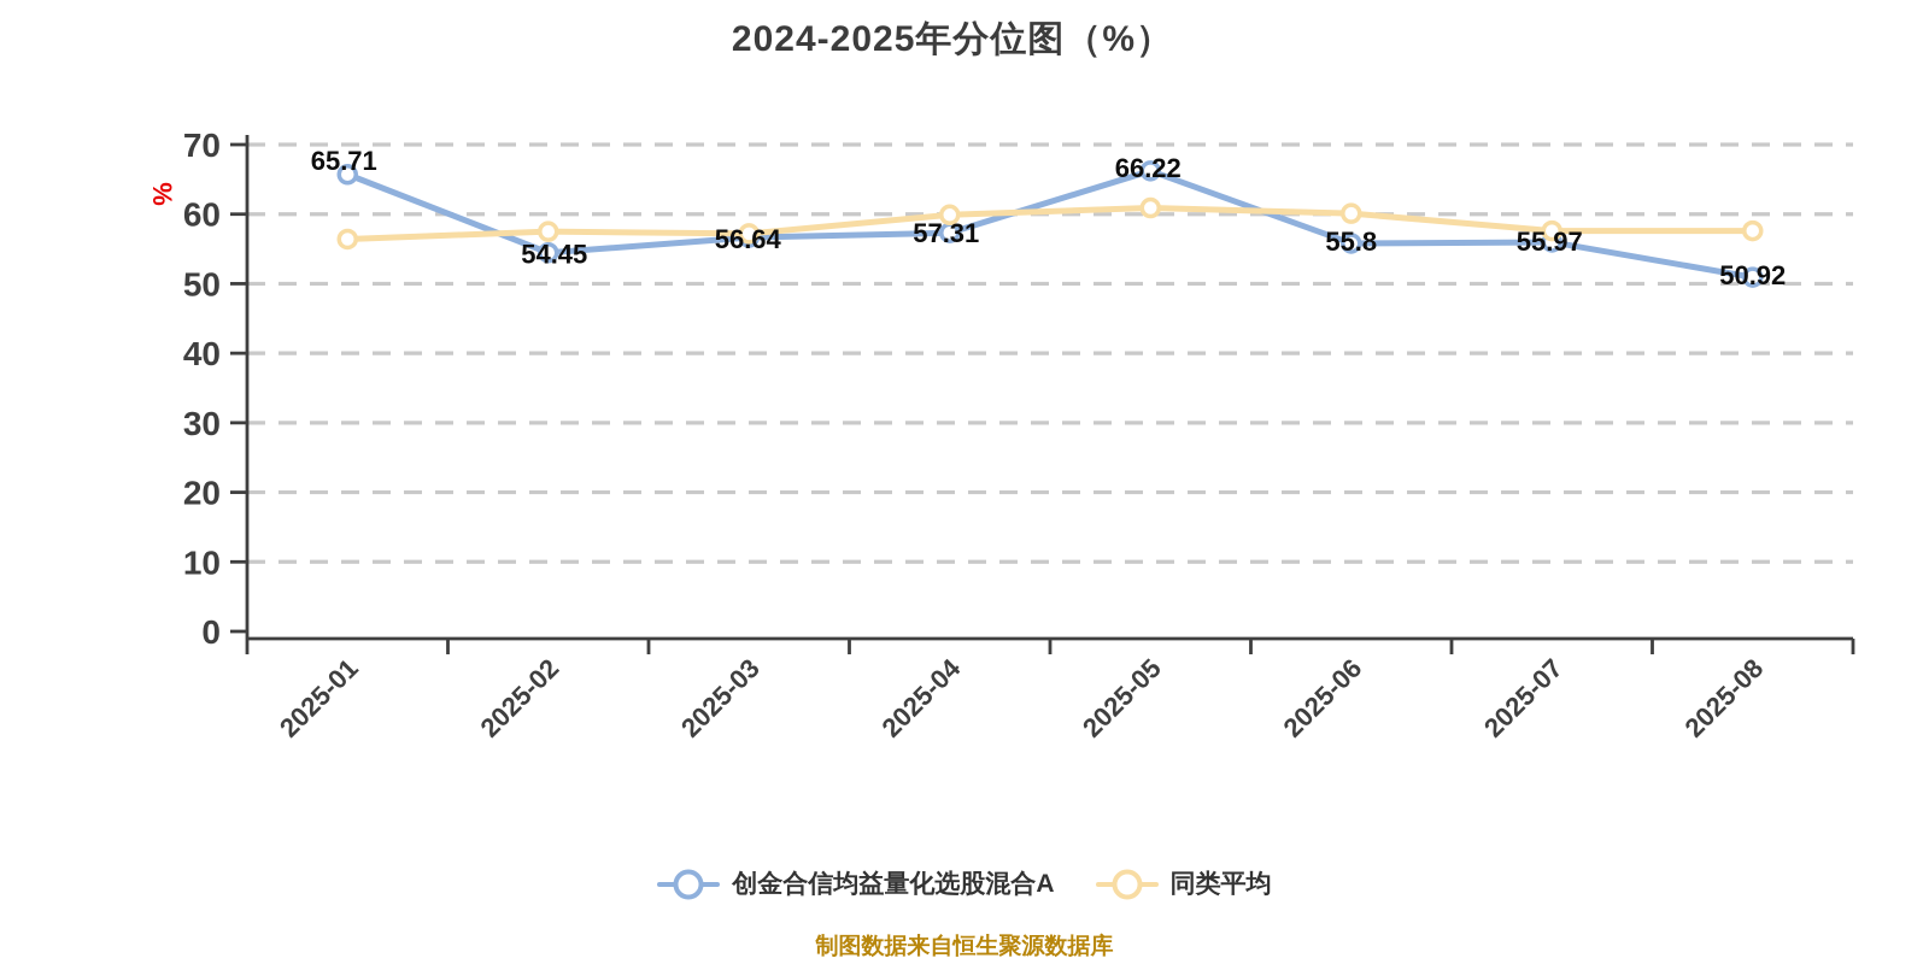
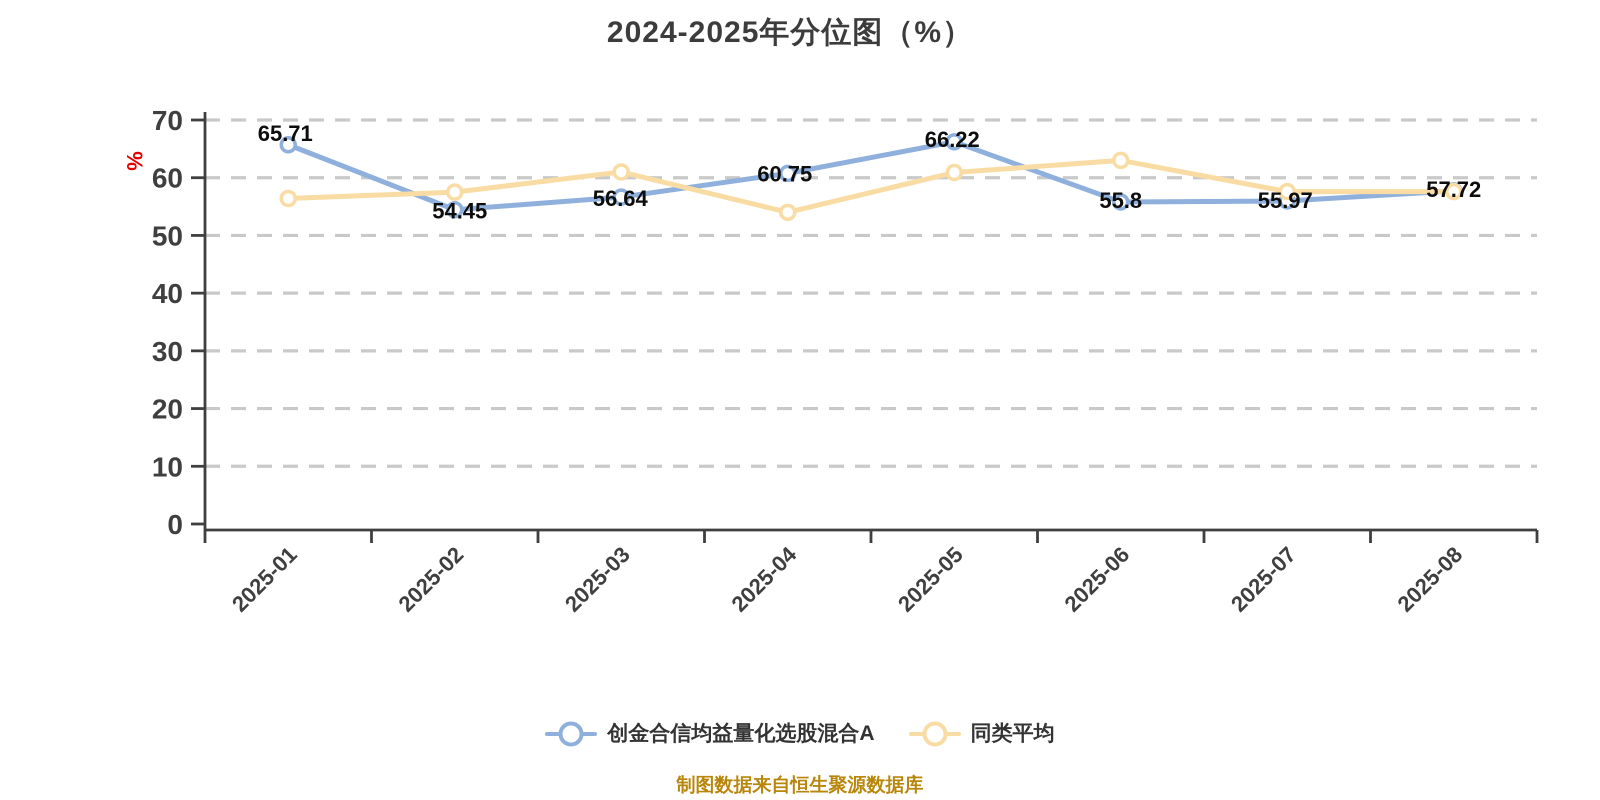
同类平均/2025-03: 57 -> 61
创金合信均益量化选股混合A/2025-04: 57.31 -> 60.75
同类平均/2025-04: 60 -> 54
同类平均/2025-06: 60 -> 63
创金合信均益量化选股混合A/2025-08: 50.92 -> 57.72
